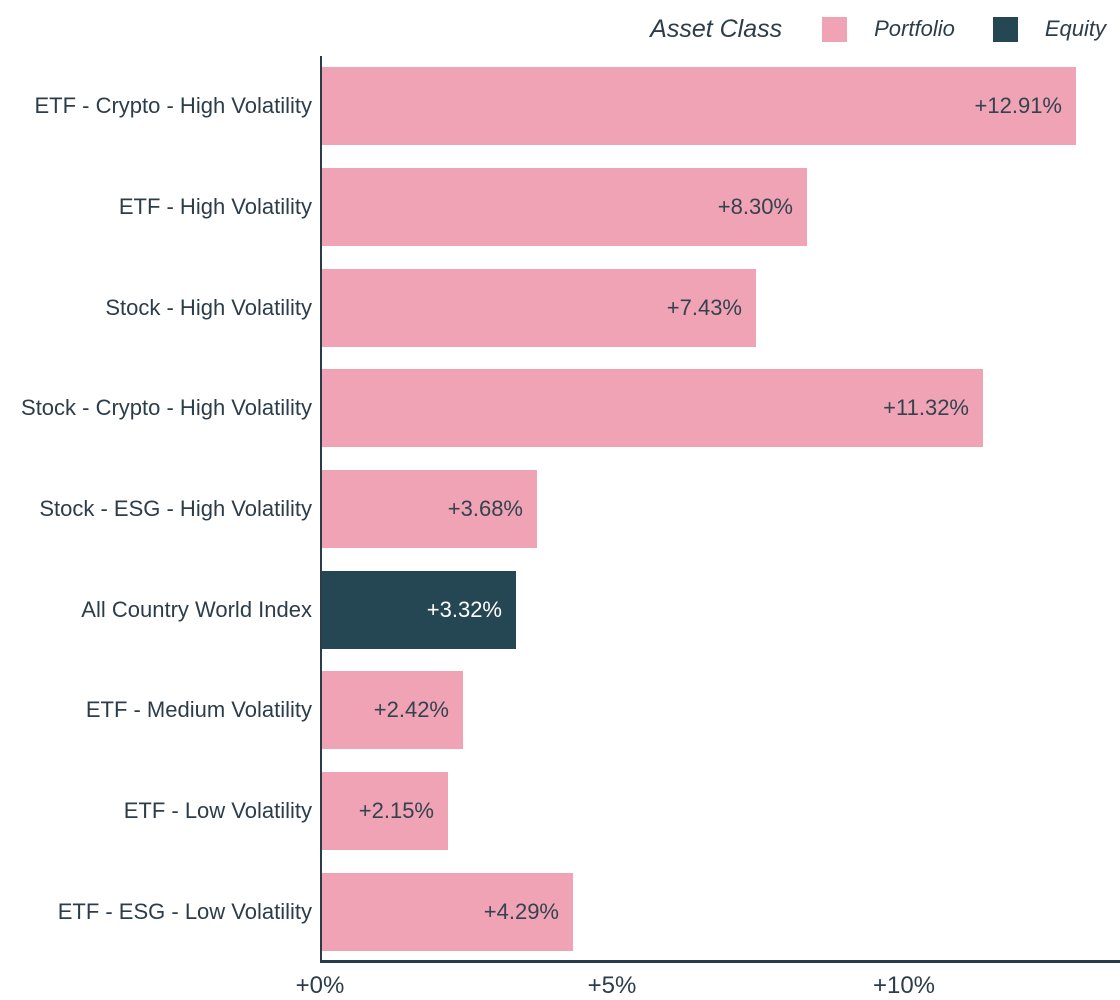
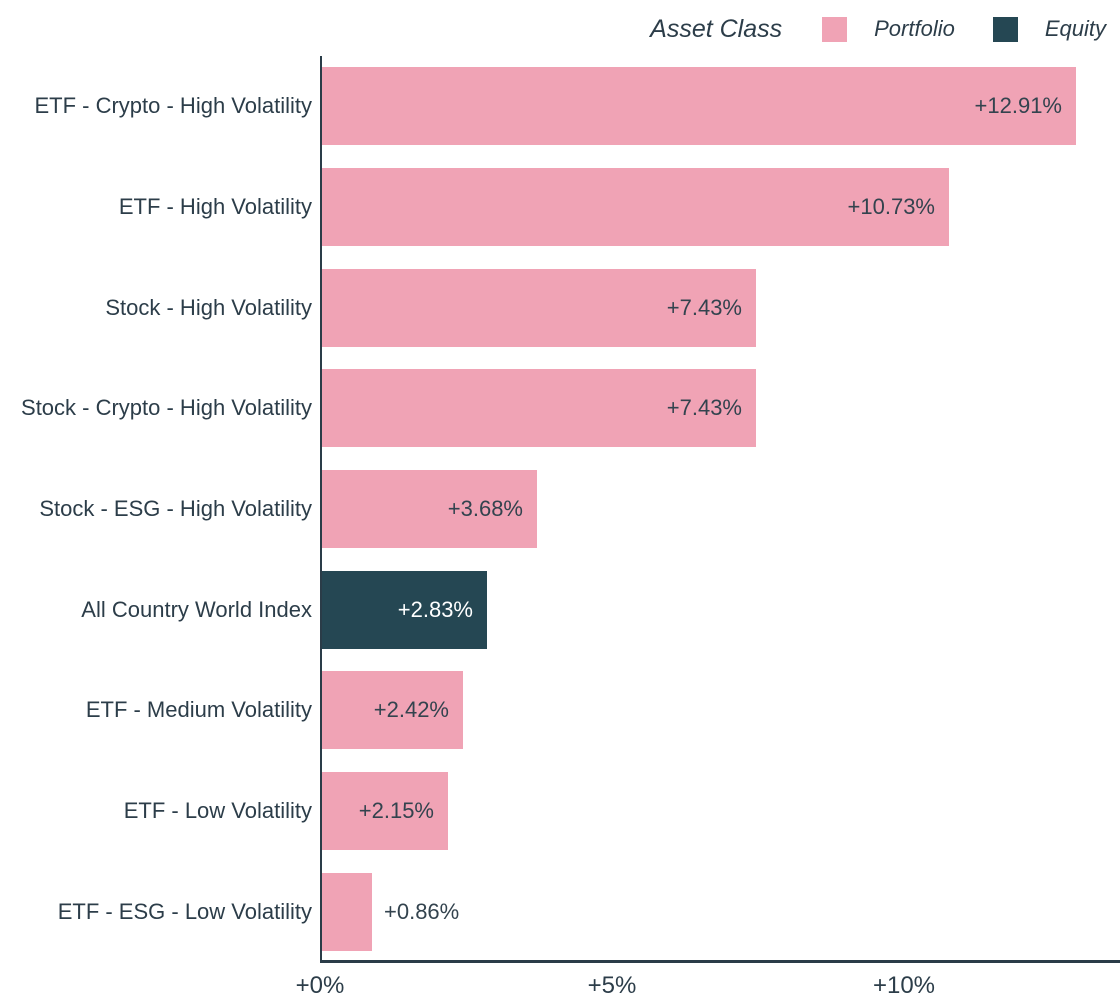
ETF - High Volatility: +8.30% -> +10.73%
Stock - Crypto - High Volatility: +11.32% -> +7.43%
All Country World Index: +3.32% -> +2.83%
ETF - ESG - Low Volatility: +4.29% -> +0.86%
